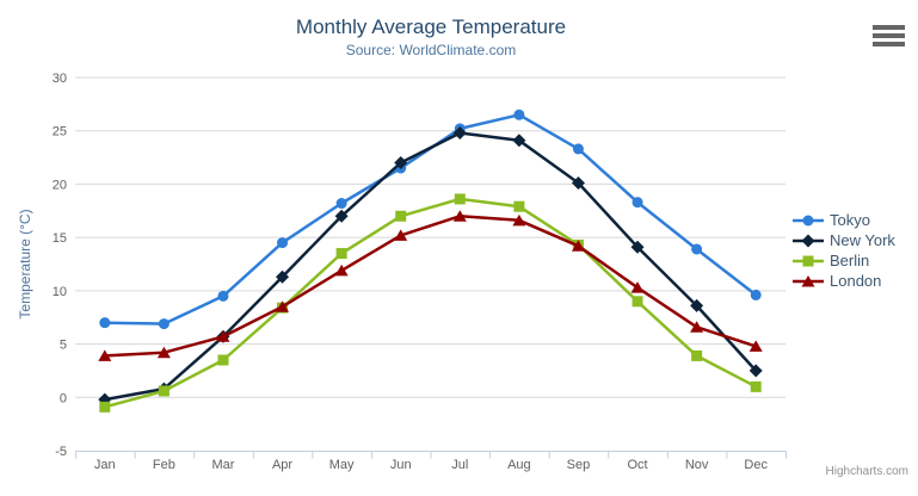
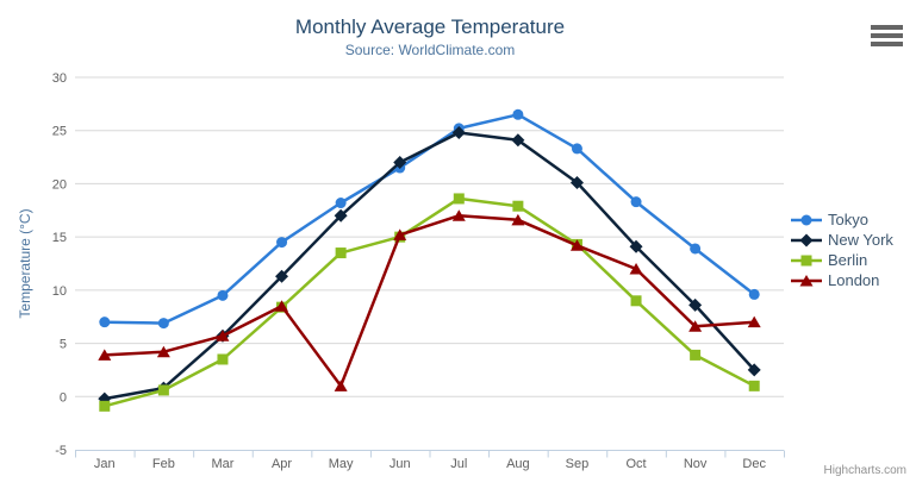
London/May: 12 -> 1
Berlin/Jun: 17 -> 15
London/Oct: 10 -> 12
London/Dec: 5 -> 7
